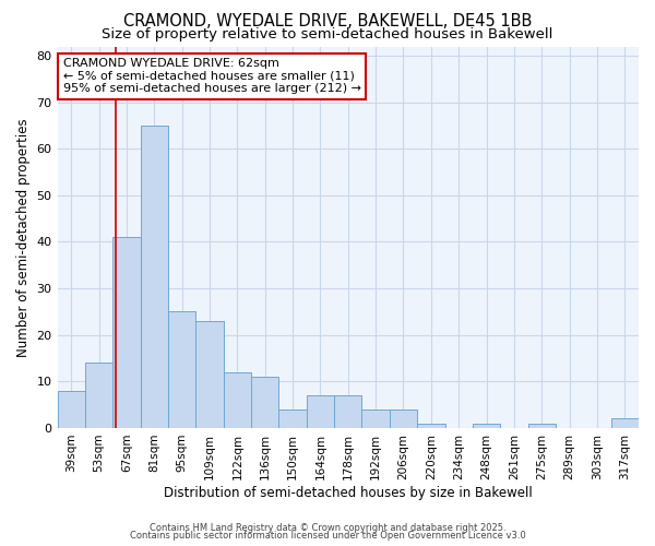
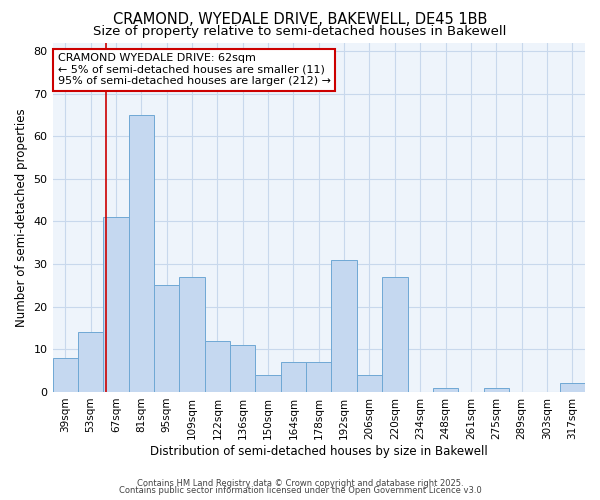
109sqm: 23 -> 27
192sqm: 4 -> 31
220sqm: 1 -> 27
